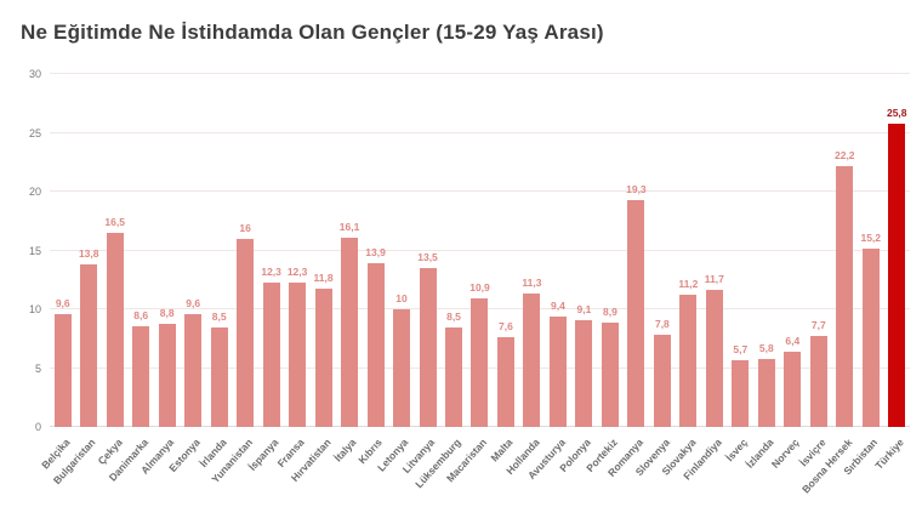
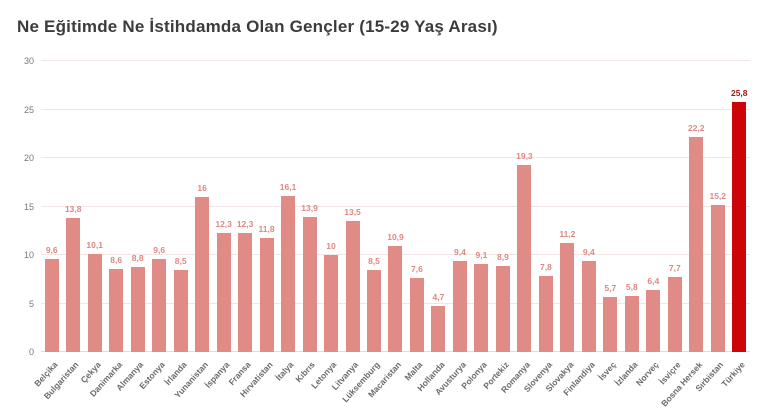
Çekya: 16,5 -> 10,1
Hollanda: 11,3 -> 4,7
Finlandiya: 11,7 -> 9,4
